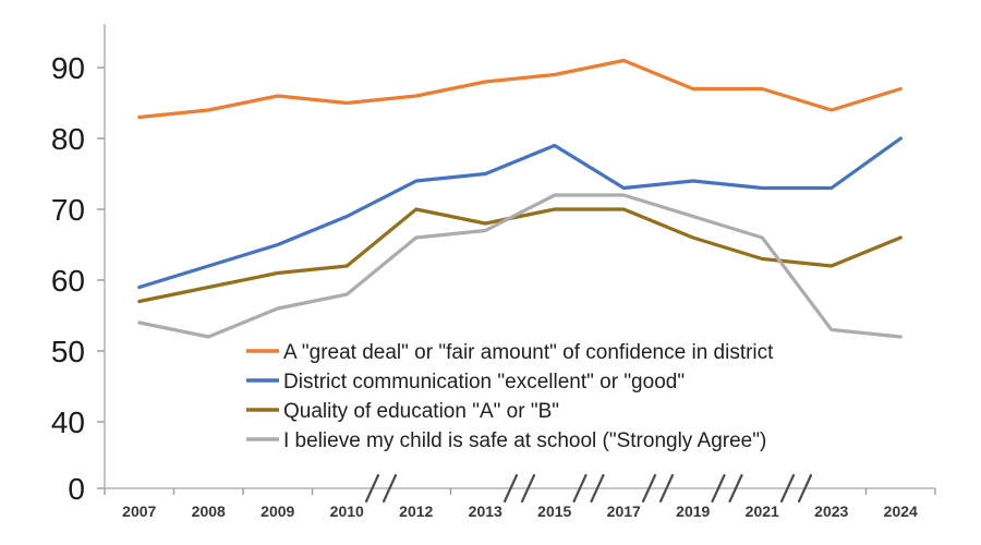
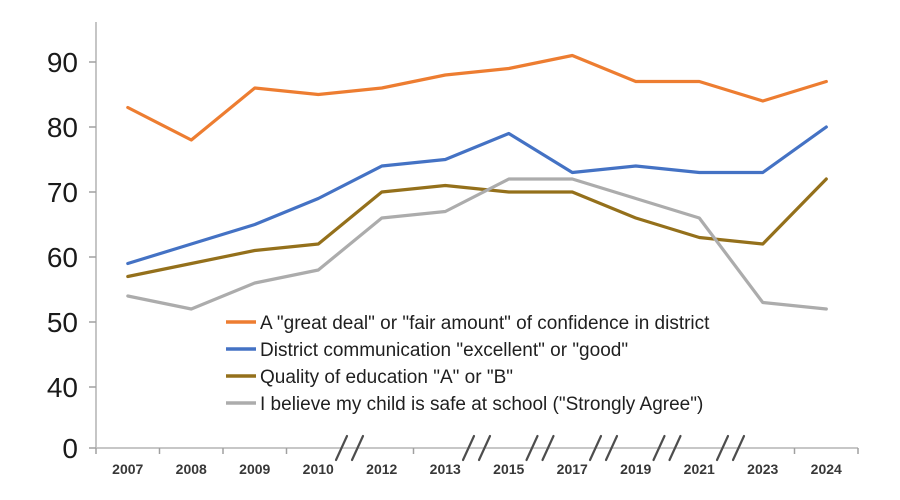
A "great deal" or "fair amount" of confidence in district/2008: 84 -> 78
Quality of education "A" or "B"/2013: 68 -> 71
Quality of education "A" or "B"/2024: 66 -> 72
